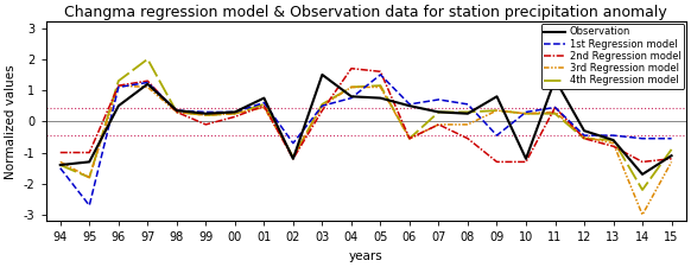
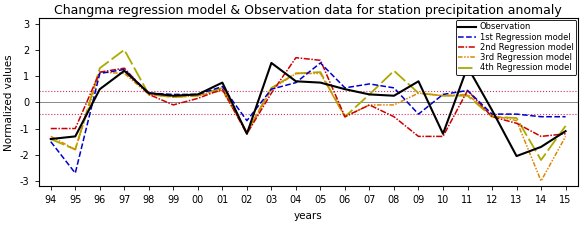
4th Regression model/08: 0.30 -> 1.20
Observation/13: -0.60 -> -2.05
